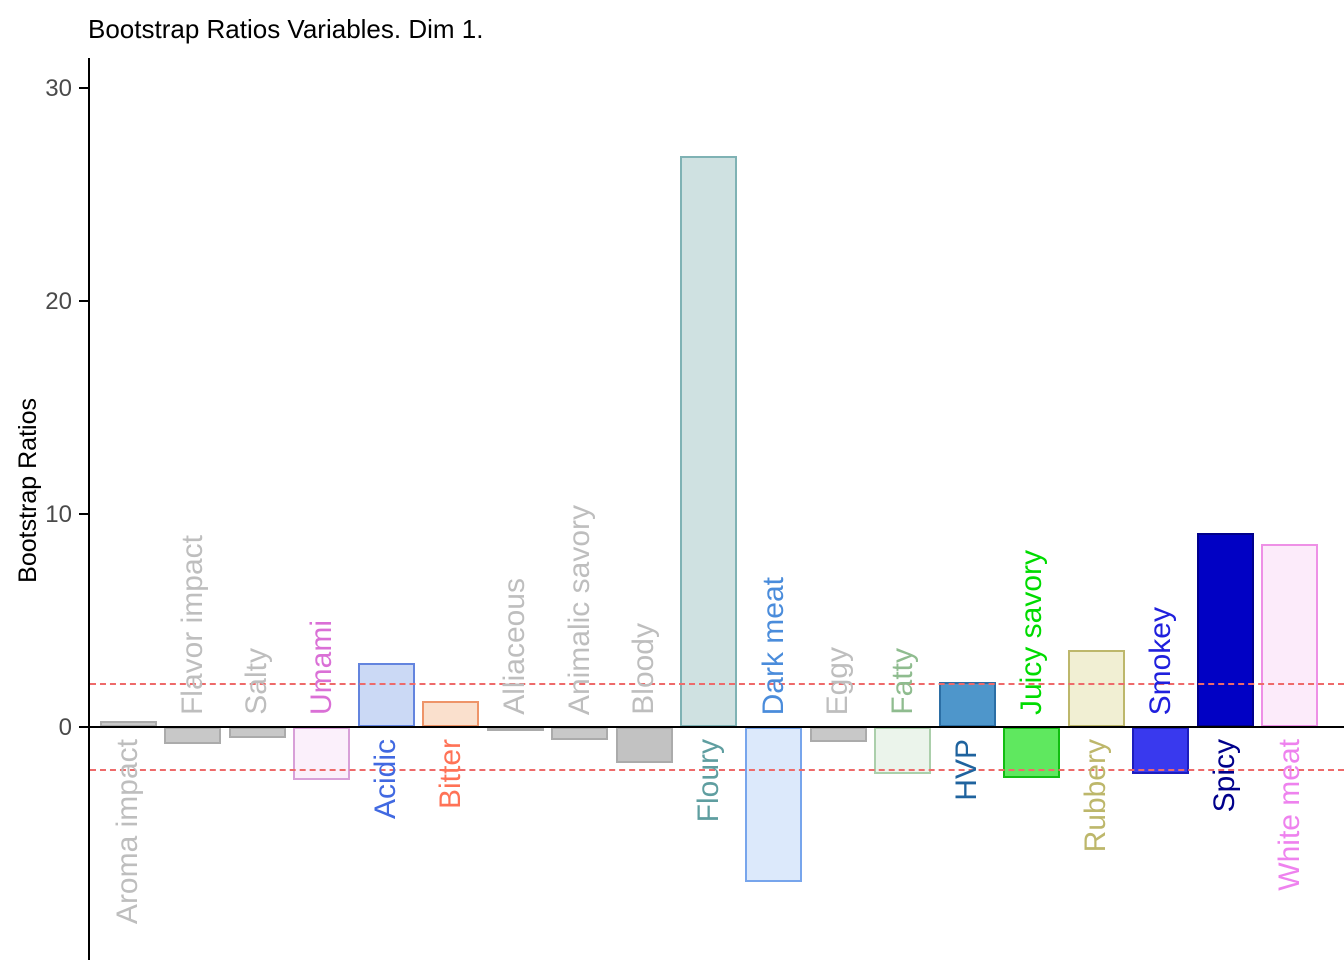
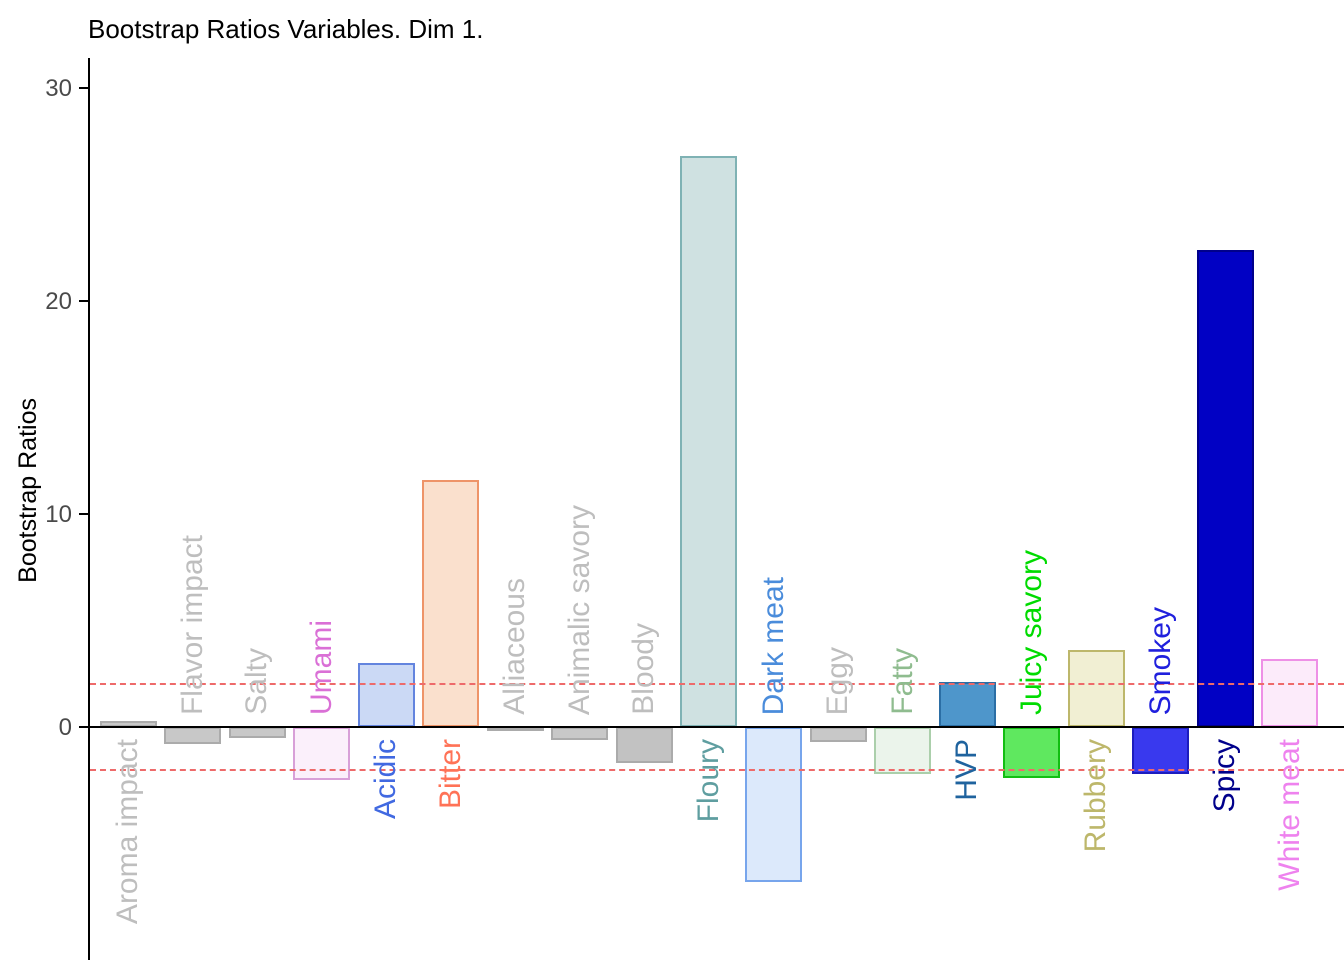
Bitter: 1.2 -> 11.6
Spicy: 9.1 -> 22.4
White meat: 8.6 -> 3.2
